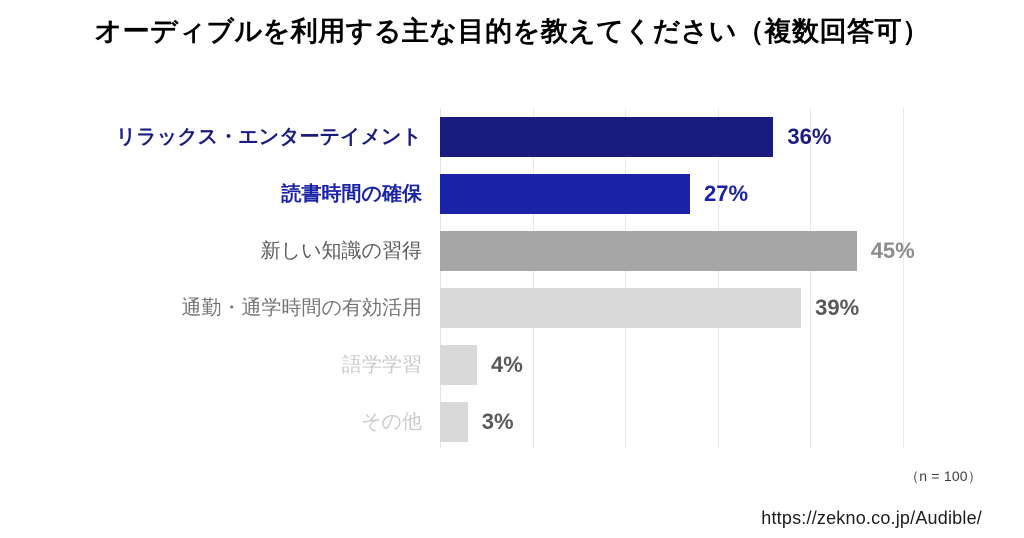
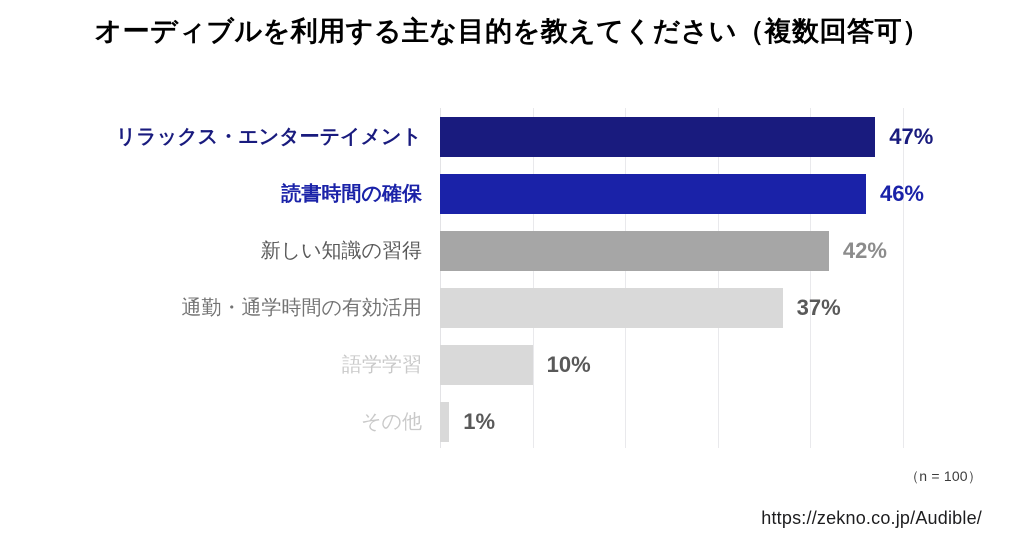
リラックス・エンターテイメント: 36% -> 47%
読書時間の確保: 27% -> 46%
新しい知識の習得: 45% -> 42%
通勤・通学時間の有効活用: 39% -> 37%
語学学習: 4% -> 10%
その他: 3% -> 1%
